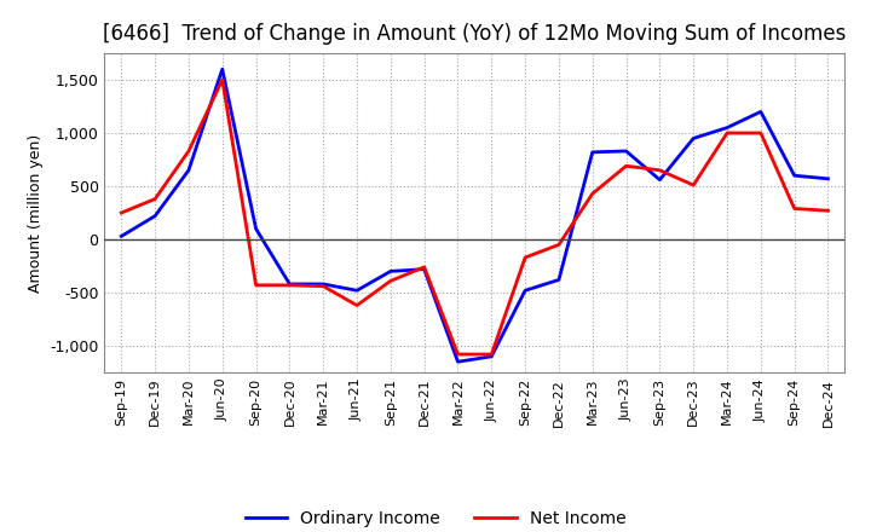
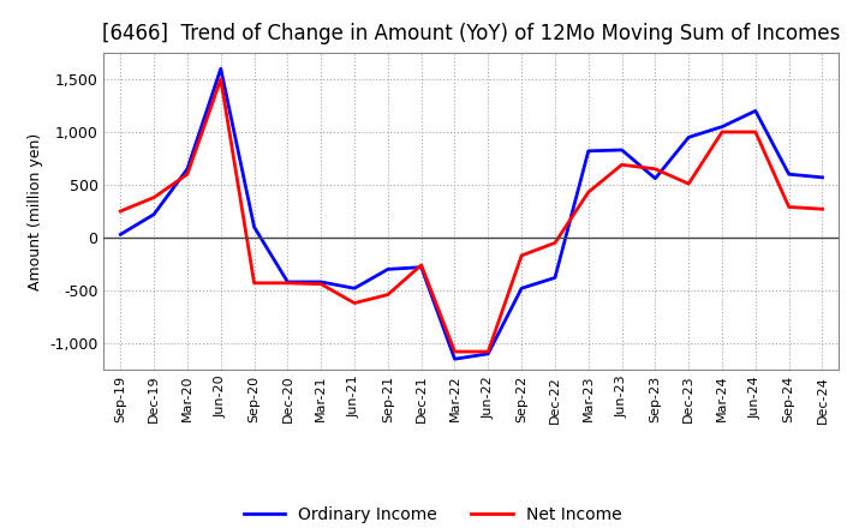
Net Income/Mar-20: 830 -> 600
Net Income/Sep-21: -390 -> -540
